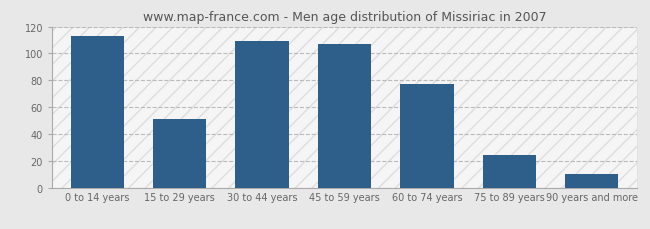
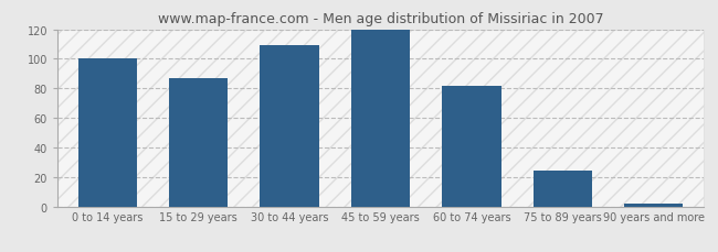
0 to 14 years: 113 -> 100
15 to 29 years: 51 -> 87
45 to 59 years: 107 -> 120
60 to 74 years: 77 -> 82
90 years and more: 10 -> 2
